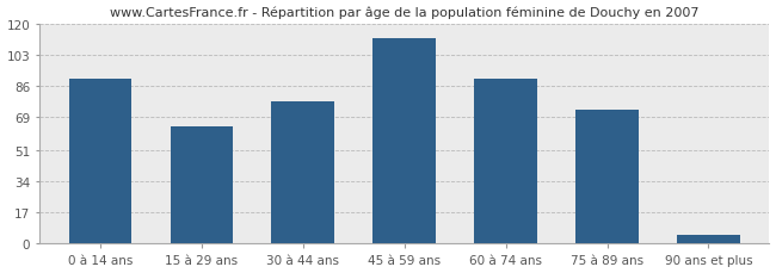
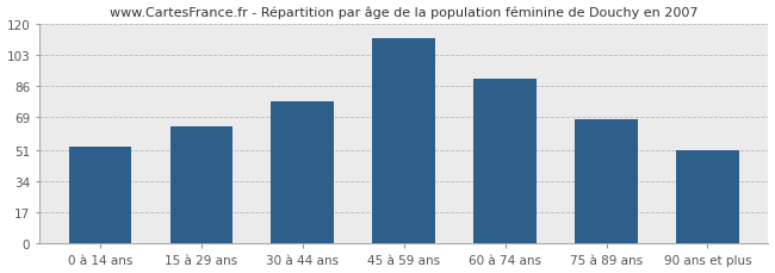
0 à 14 ans: 90 -> 53
75 à 89 ans: 73 -> 68
90 ans et plus: 5 -> 51
